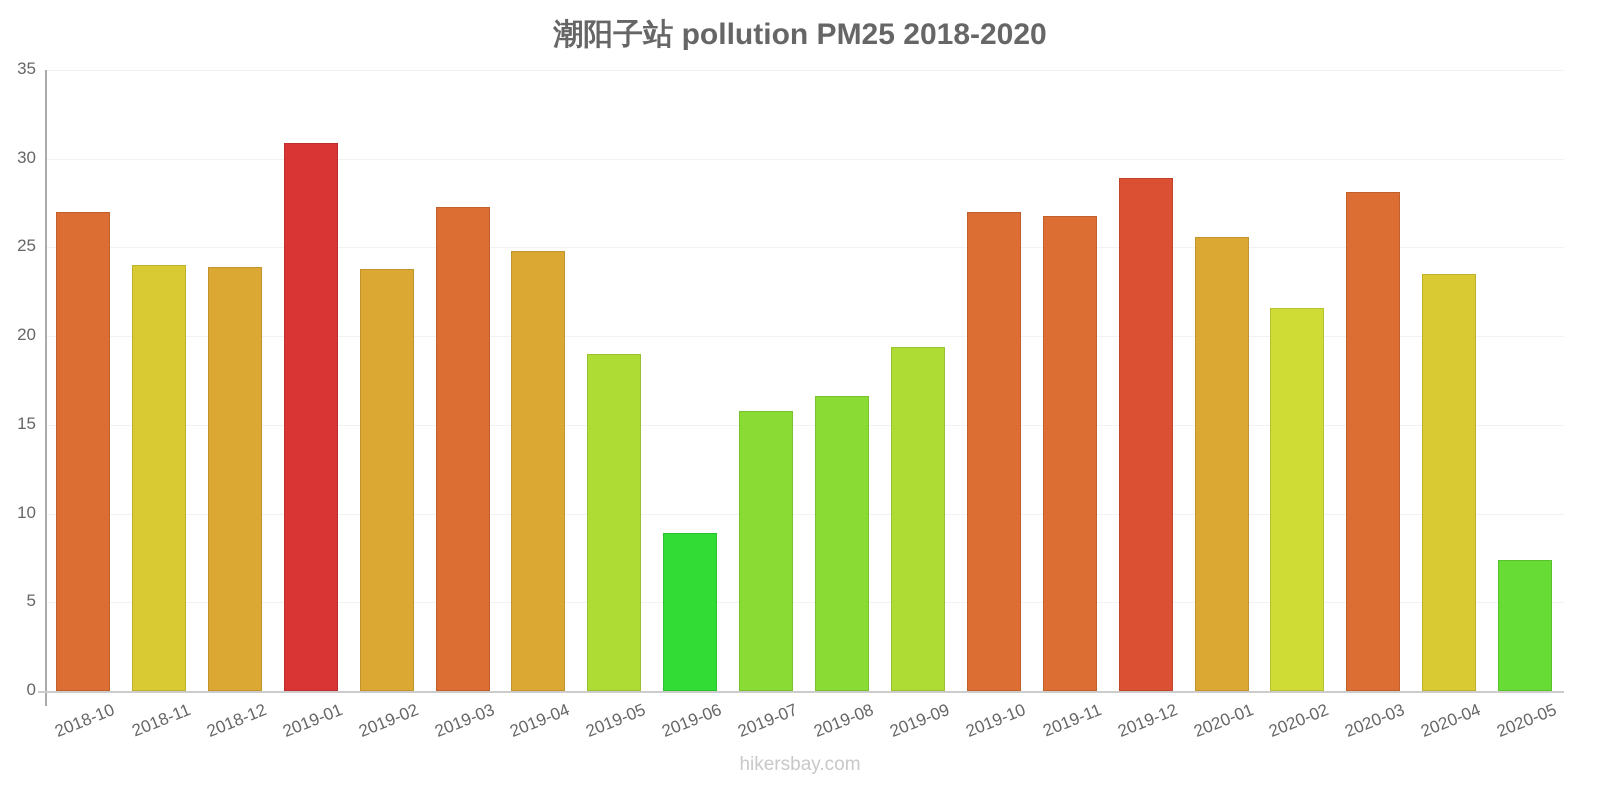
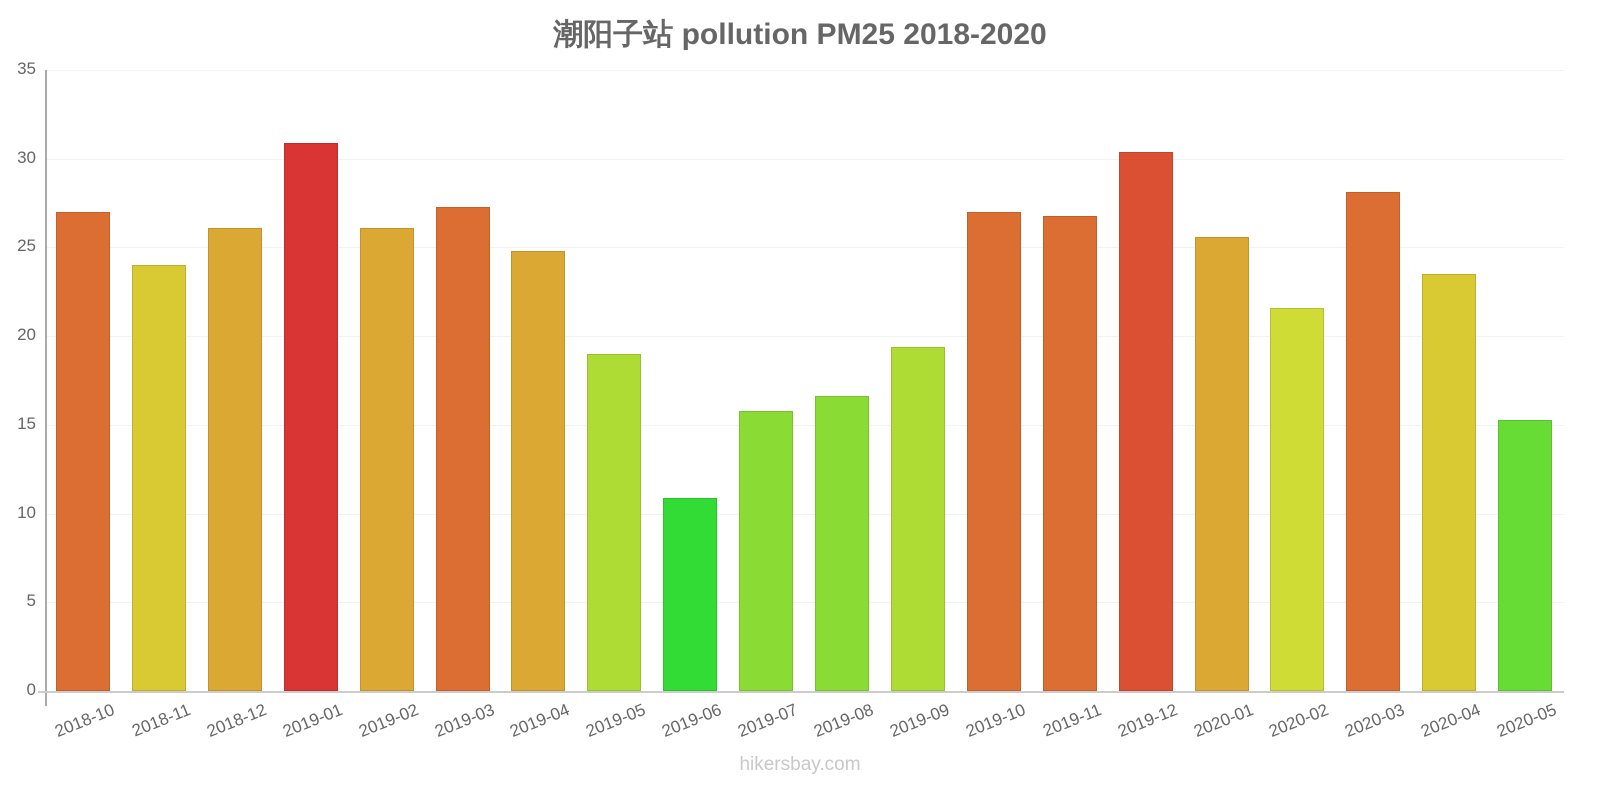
2018-12: 23.9 -> 26.1
2019-02: 23.8 -> 26.1
2019-06: 8.9 -> 10.9
2019-12: 28.9 -> 30.4
2020-05: 7.4 -> 15.3
